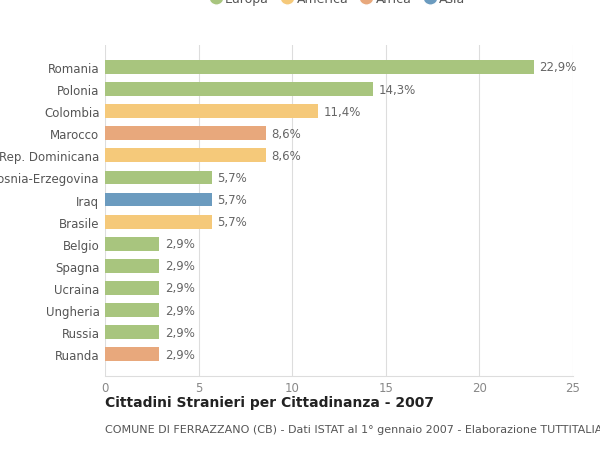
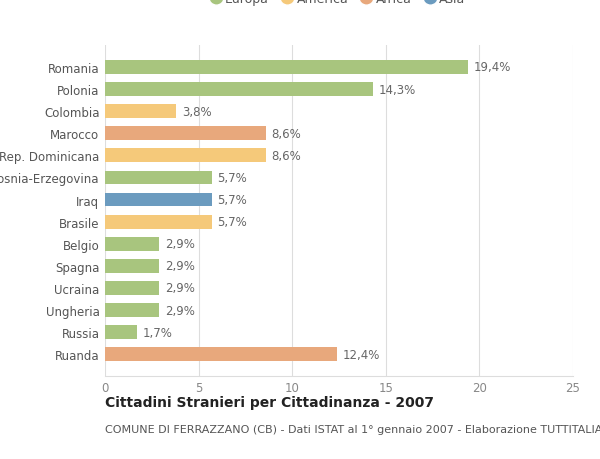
Romania: 22,9% -> 19,4%
Colombia: 11,4% -> 3,8%
Russia: 2,9% -> 1,7%
Ruanda: 2,9% -> 12,4%
